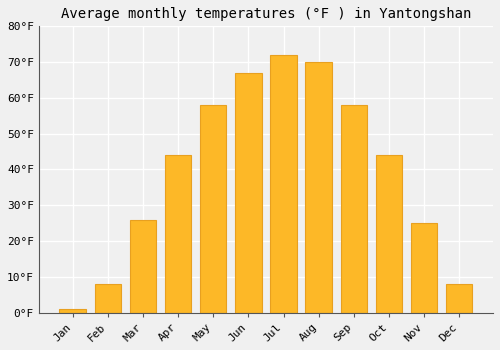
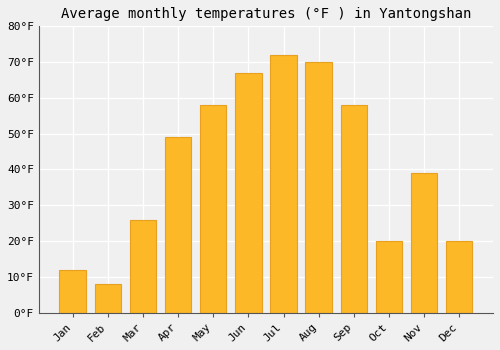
Jan: 1°F -> 12°F
Apr: 44°F -> 49°F
Oct: 44°F -> 20°F
Nov: 25°F -> 39°F
Dec: 8°F -> 20°F
